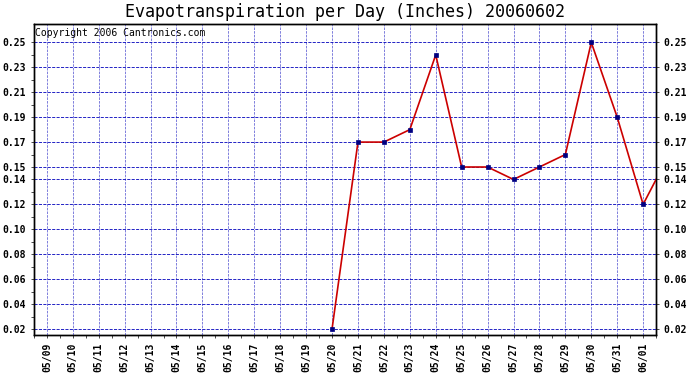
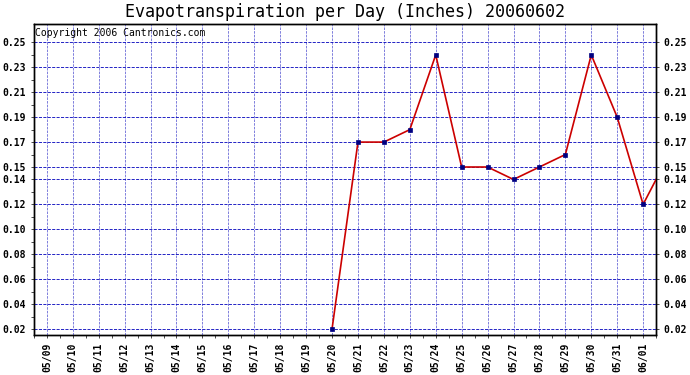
05/30: 0.25 -> 0.24
